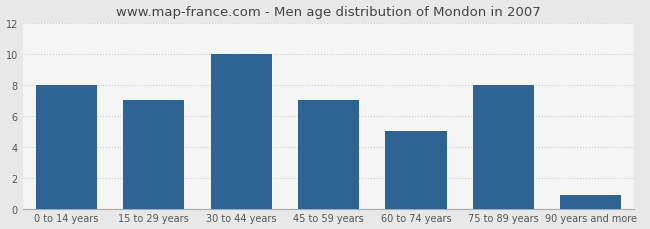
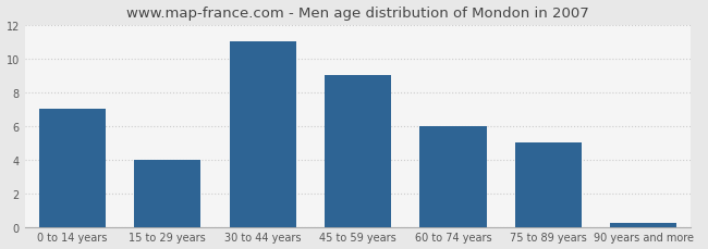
0 to 14 years: 8.0 -> 7.0
15 to 29 years: 7.0 -> 4.0
30 to 44 years: 10.0 -> 11.0
45 to 59 years: 7.0 -> 9.0
60 to 74 years: 5.0 -> 6.0
75 to 89 years: 8.0 -> 5.0
90 years and more: 0.9 -> 0.2
